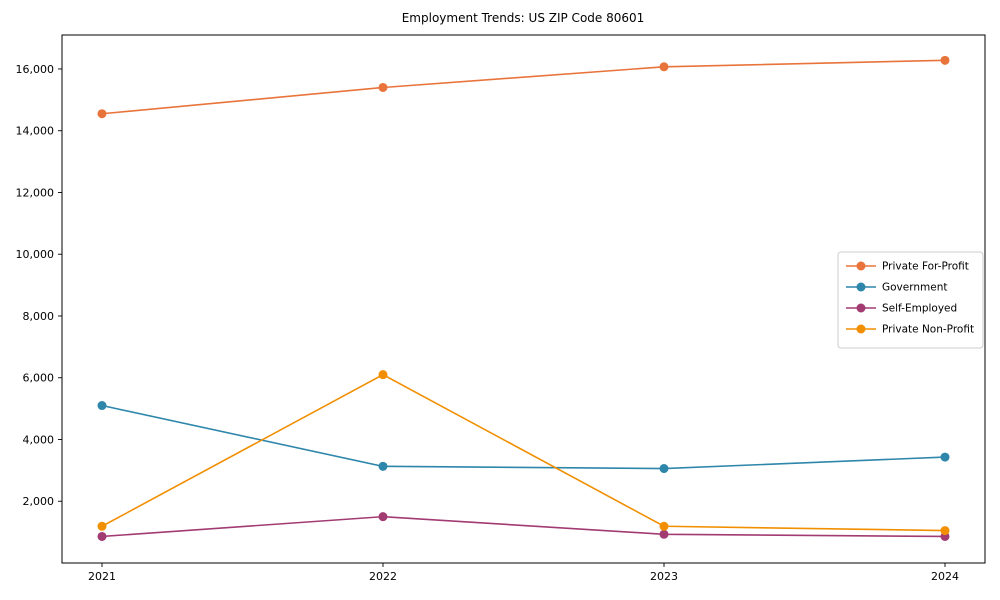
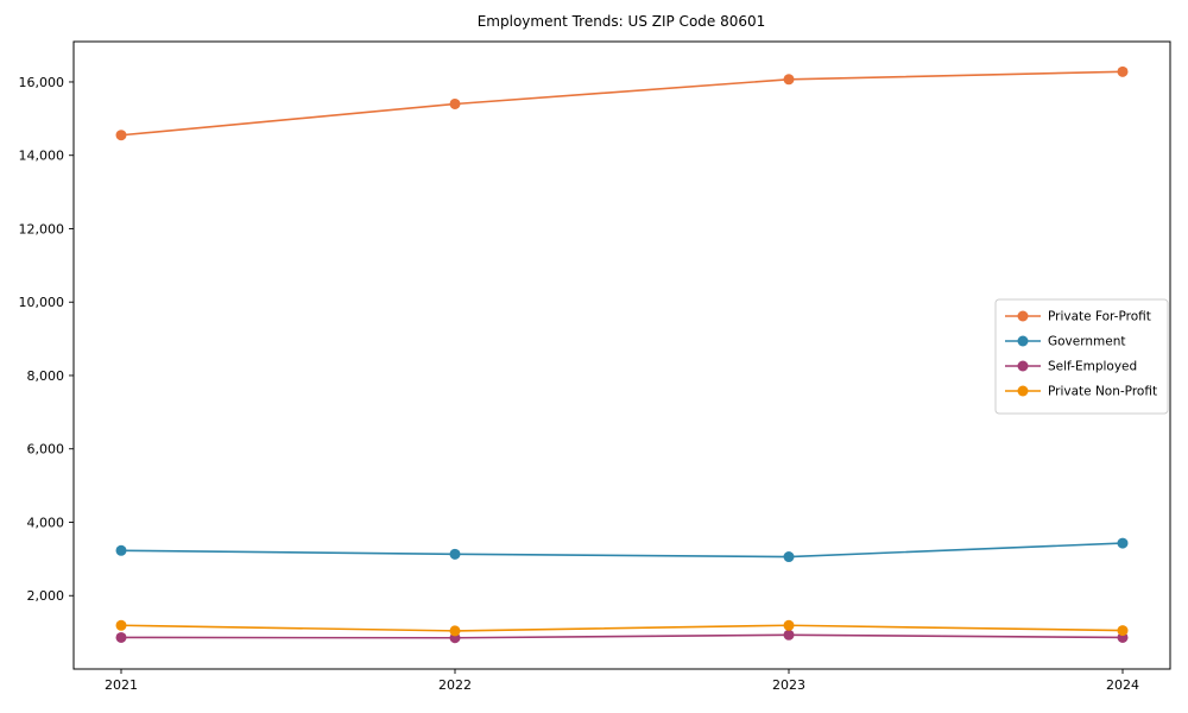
Government/2021: 5100 -> 3200
Self-Employed/2022: 1500 -> 800
Private Non-Profit/2022: 6100 -> 1000
